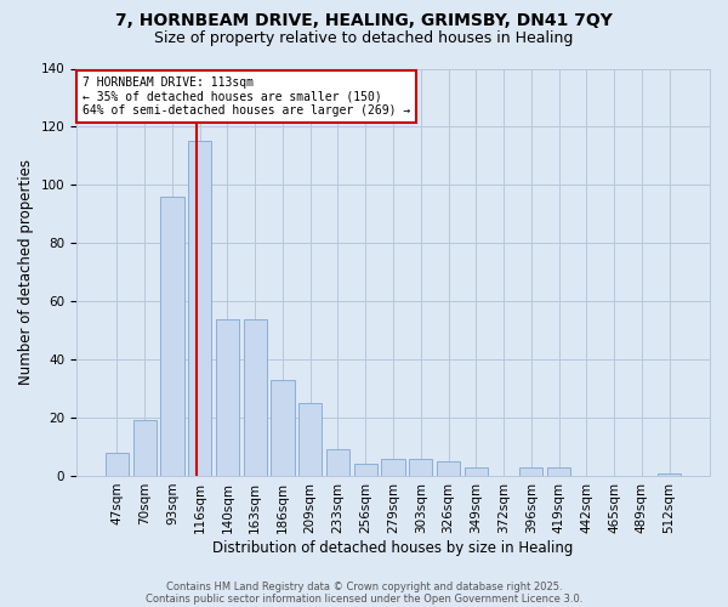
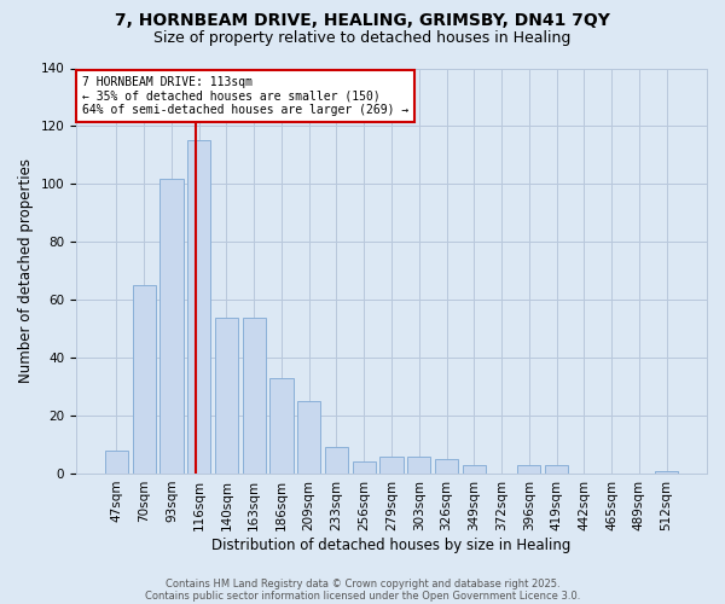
70sqm: 19 -> 65
93sqm: 96 -> 102
